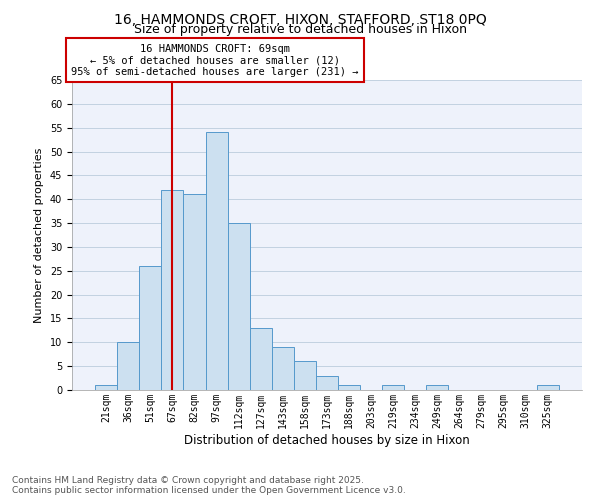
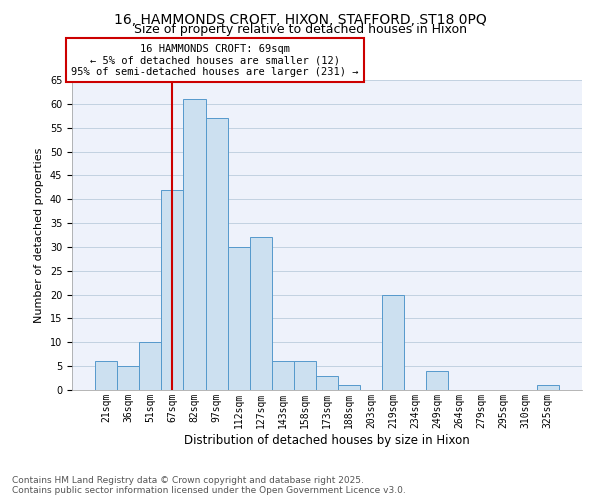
21sqm: 1 -> 6
36sqm: 10 -> 5
51sqm: 26 -> 10
82sqm: 41 -> 61
97sqm: 54 -> 57
112sqm: 35 -> 30
127sqm: 13 -> 32
143sqm: 9 -> 6
219sqm: 1 -> 20
249sqm: 1 -> 4
